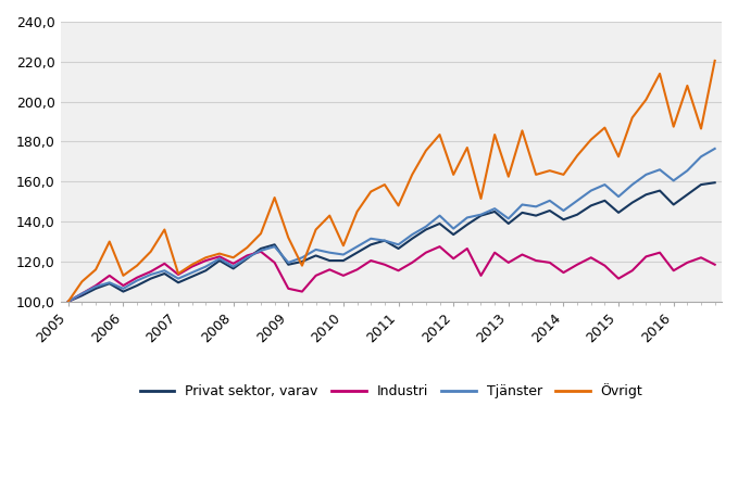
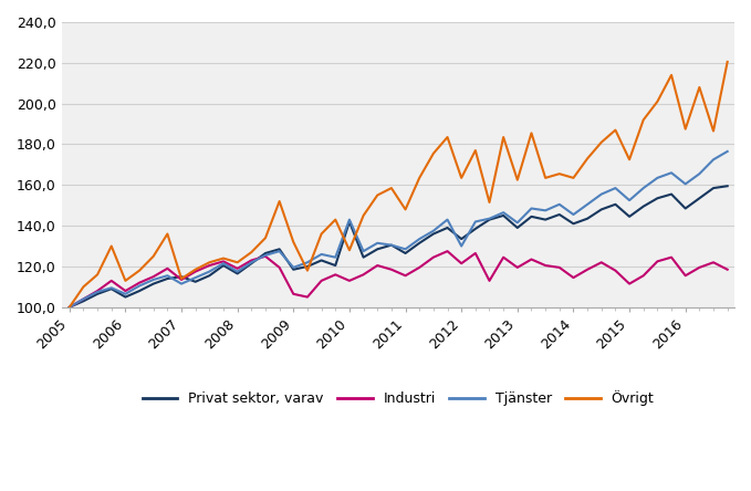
Privat sektor, varav/2007: 110 -> 115
Privat sektor, varav/2010: 120 -> 142
Tjänster/2010: 124 -> 143
Tjänster/2012: 136 -> 130
